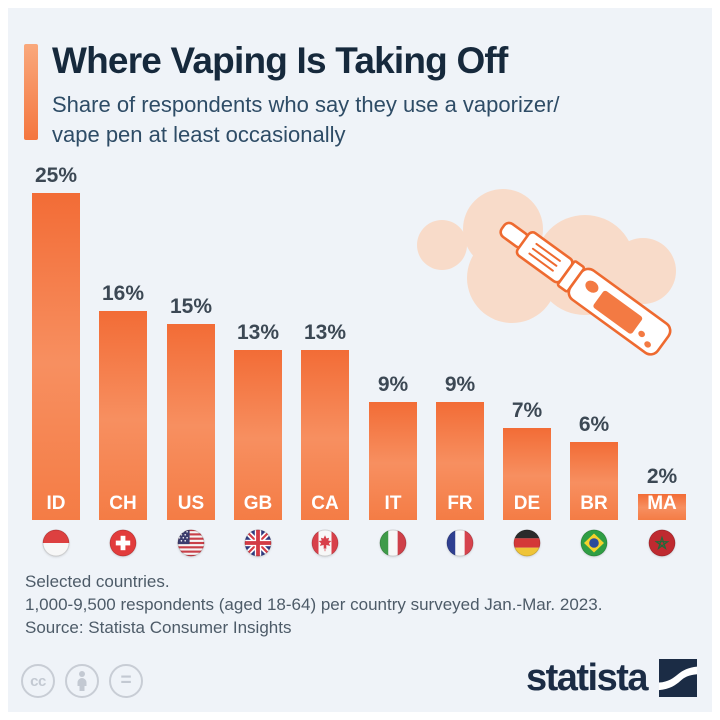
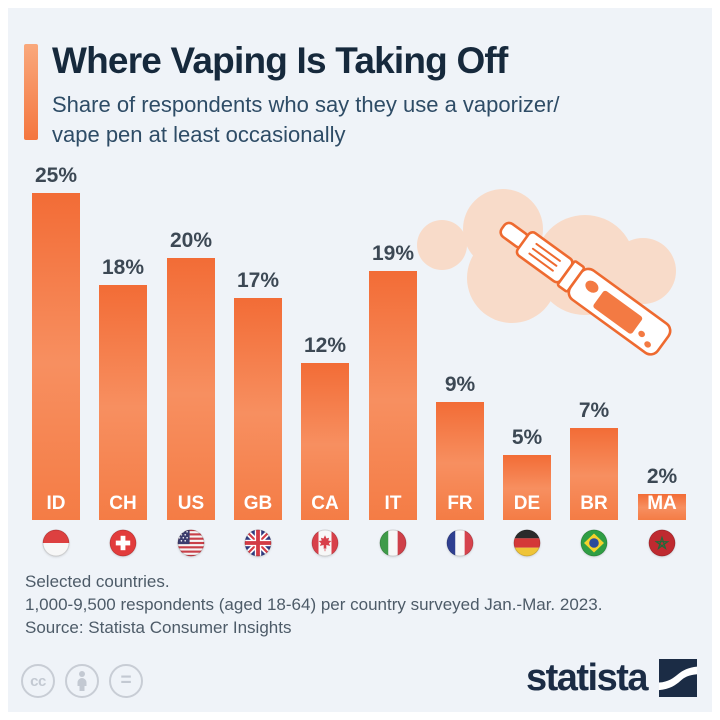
CH: 16% -> 18%
US: 15% -> 20%
GB: 13% -> 17%
CA: 13% -> 12%
IT: 9% -> 19%
DE: 7% -> 5%
BR: 6% -> 7%
